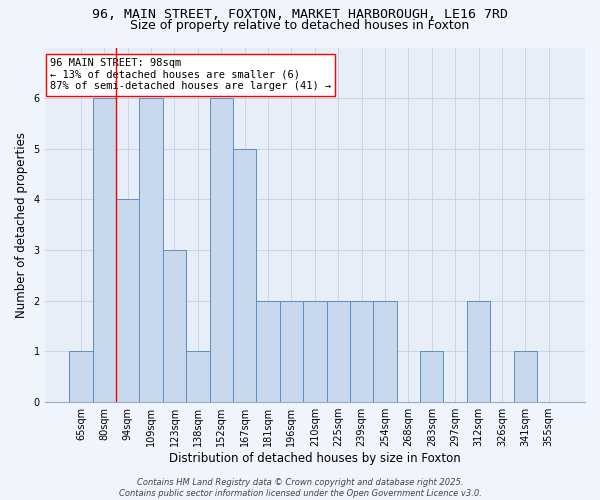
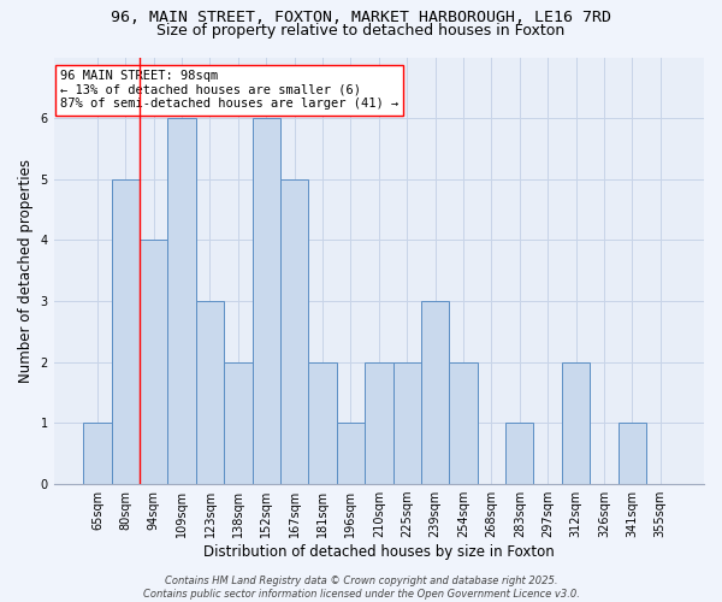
80sqm: 6 -> 5
138sqm: 1 -> 2
196sqm: 2 -> 1
239sqm: 2 -> 3
